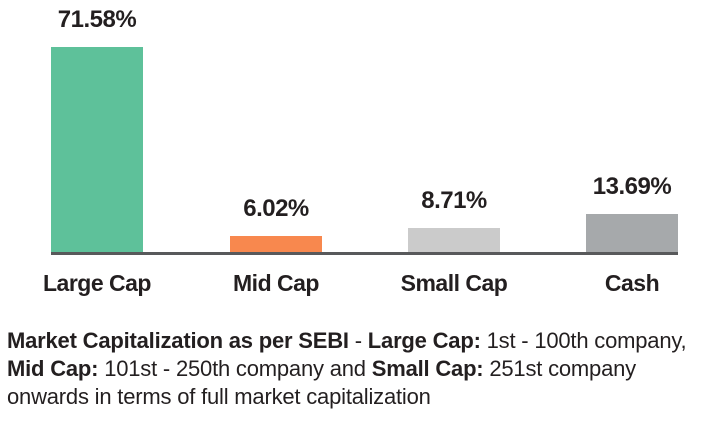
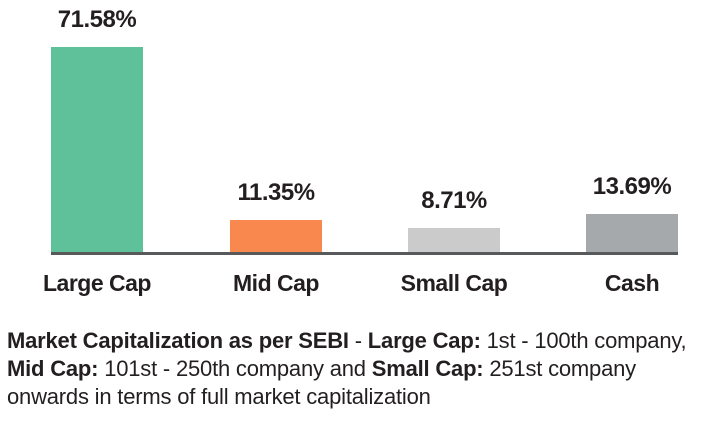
Mid Cap: 6.02% -> 11.35%
